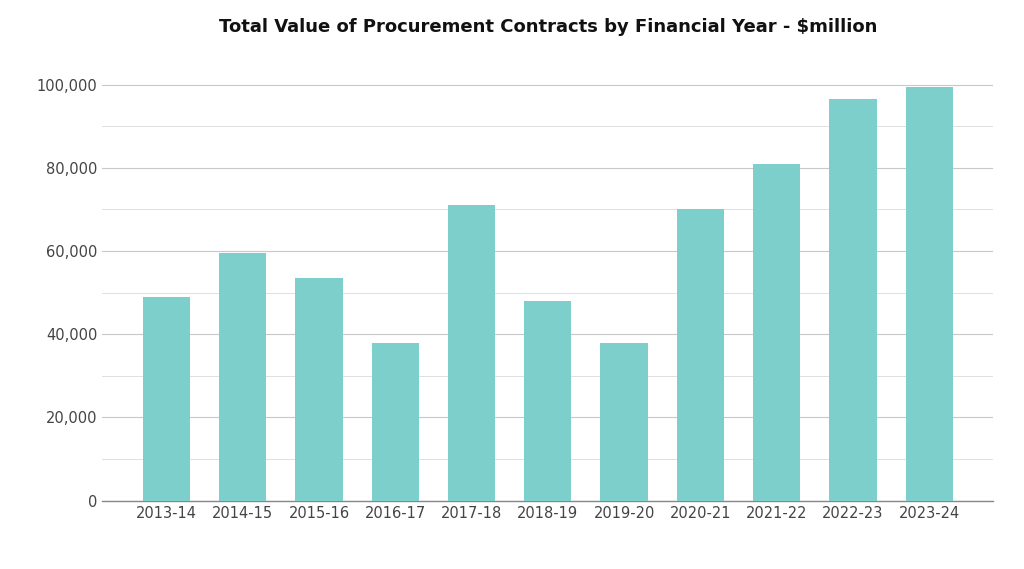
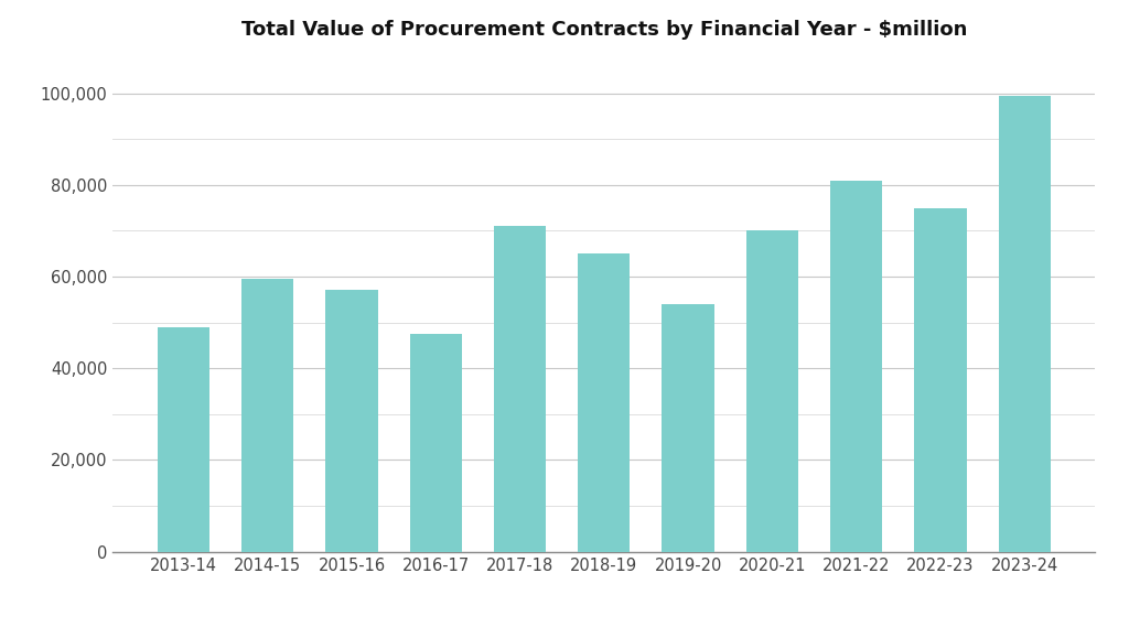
2015-16: 53,500 -> 57,000
2016-17: 38,000 -> 47,500
2018-19: 48,000 -> 65,000
2019-20: 38,000 -> 54,000
2022-23: 96,500 -> 75,000
